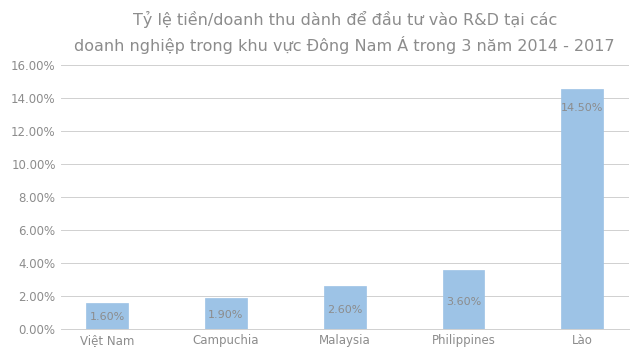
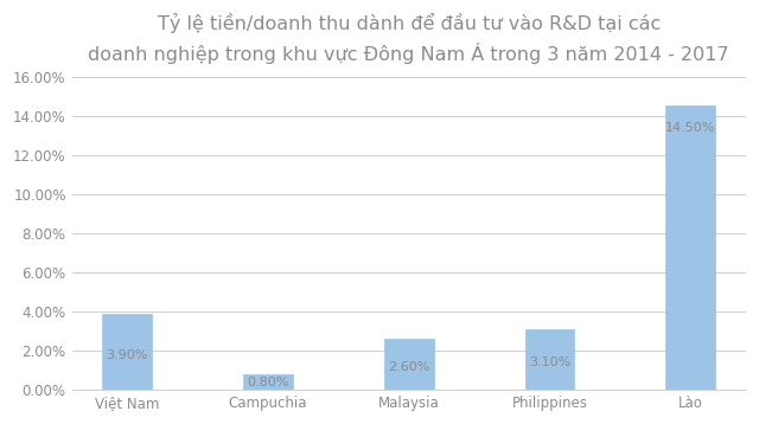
Việt Nam: 1.60% -> 3.90%
Campuchia: 1.90% -> 0.80%
Philippines: 3.60% -> 3.10%
